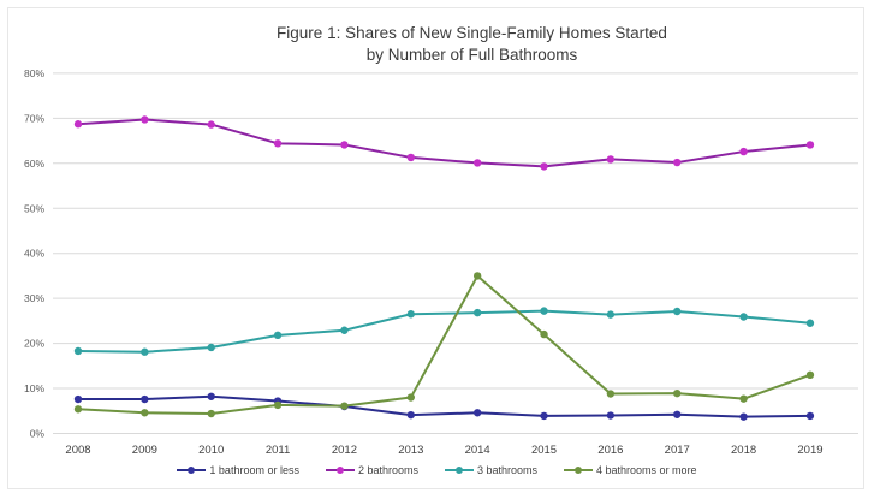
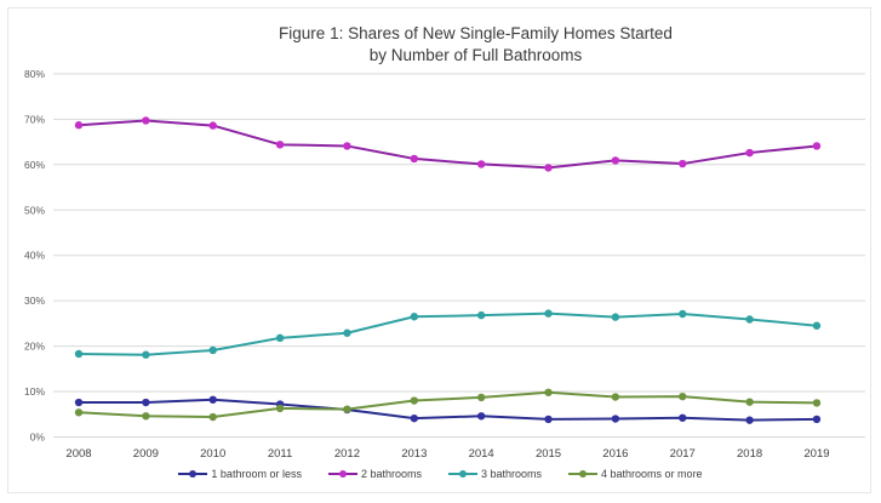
4 bathrooms or more/2014: 35% -> 9%
4 bathrooms or more/2015: 22% -> 10%
4 bathrooms or more/2019: 13% -> 8%
